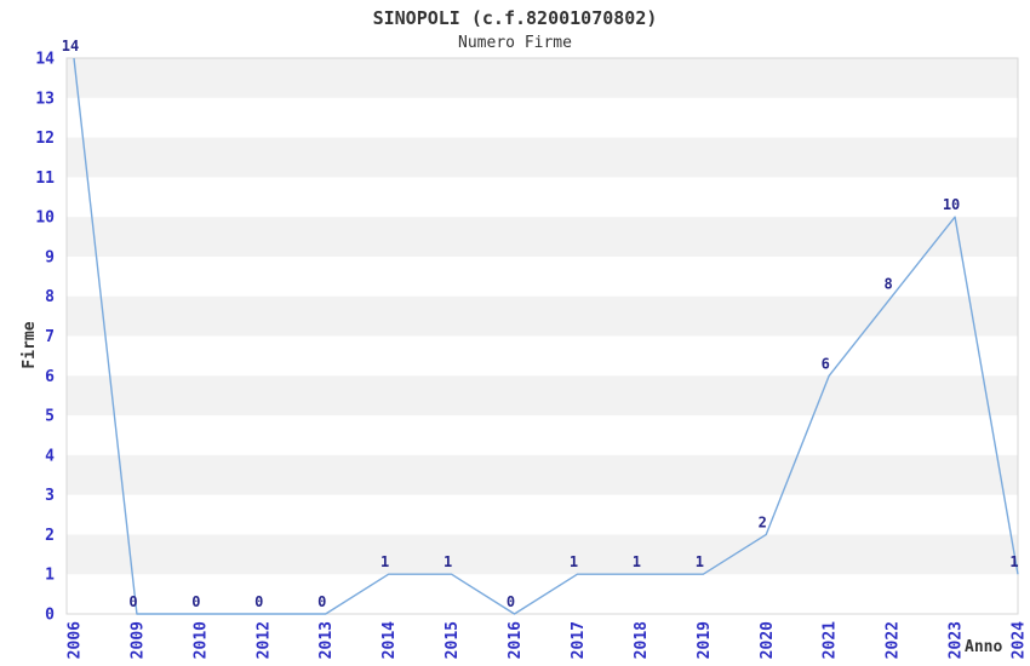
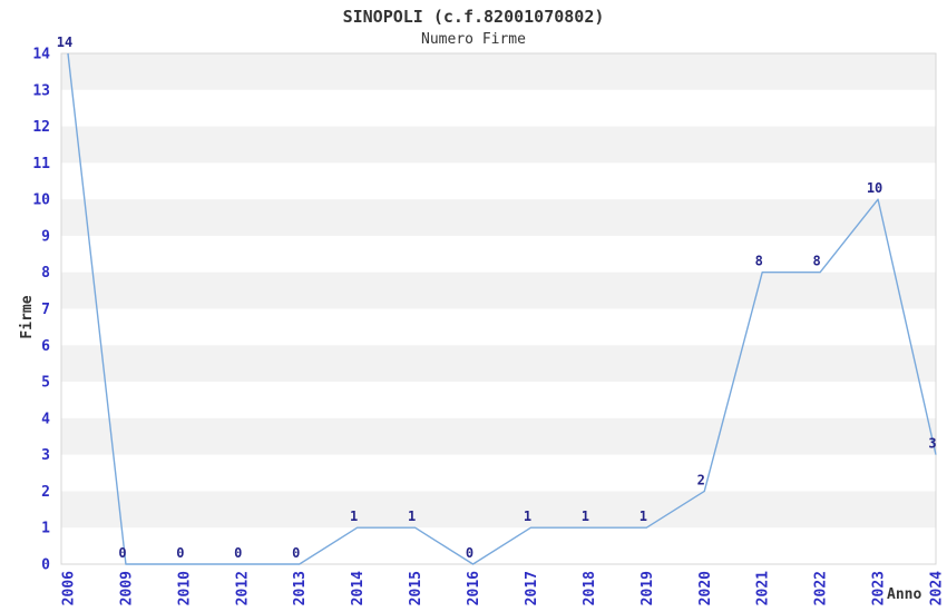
2021: 6 -> 8
2024: 1 -> 3
